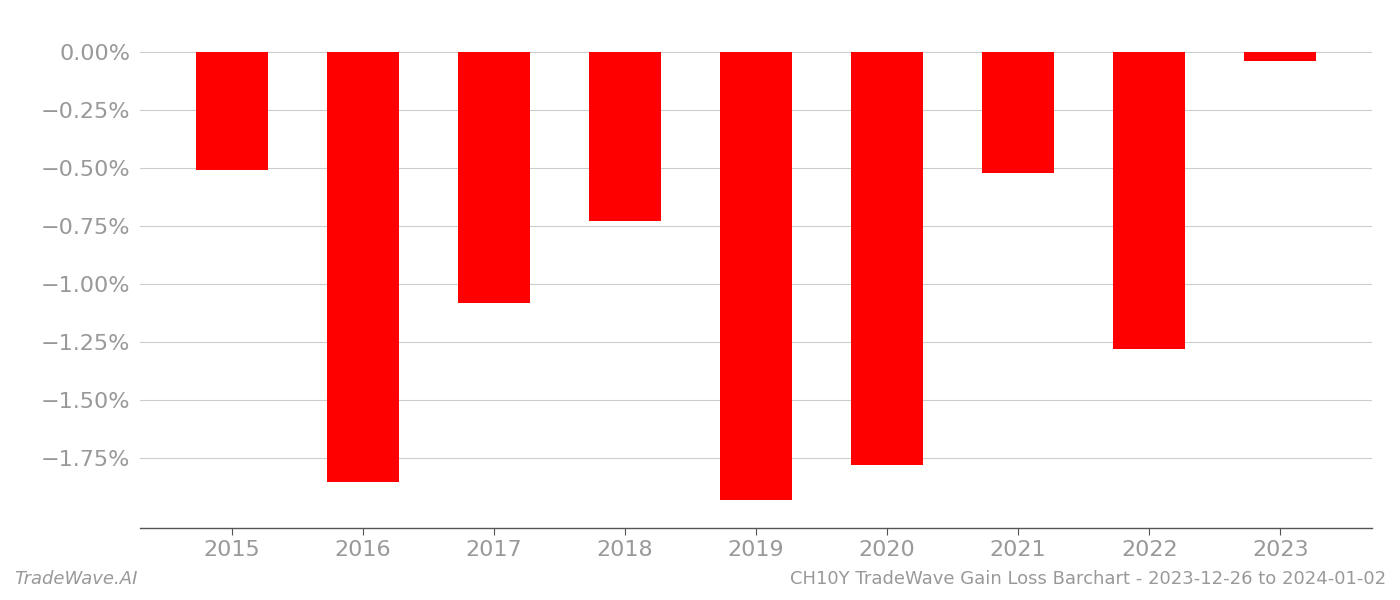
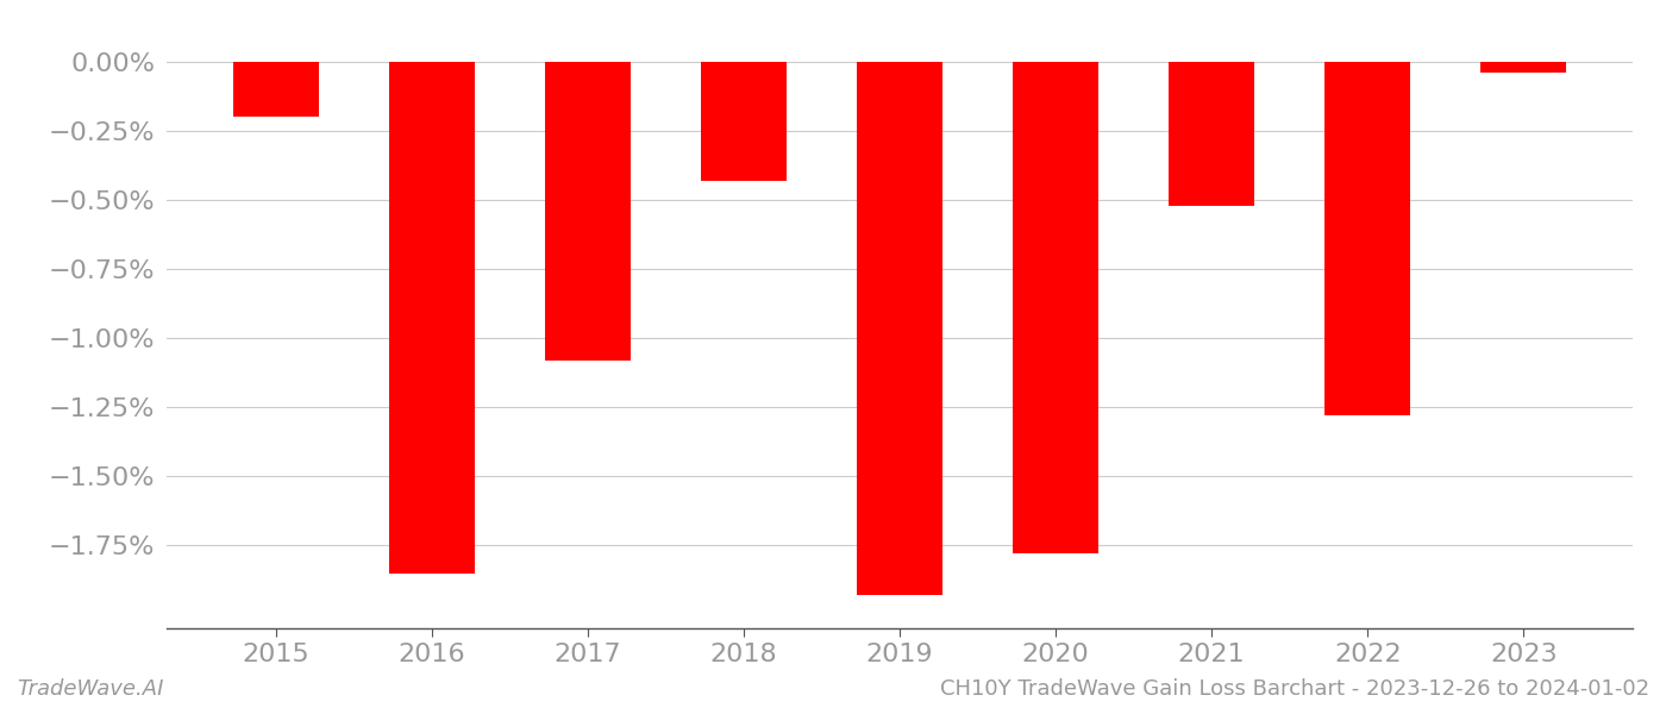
2015: -0.51% -> -0.20%
2018: -0.73% -> -0.43%
